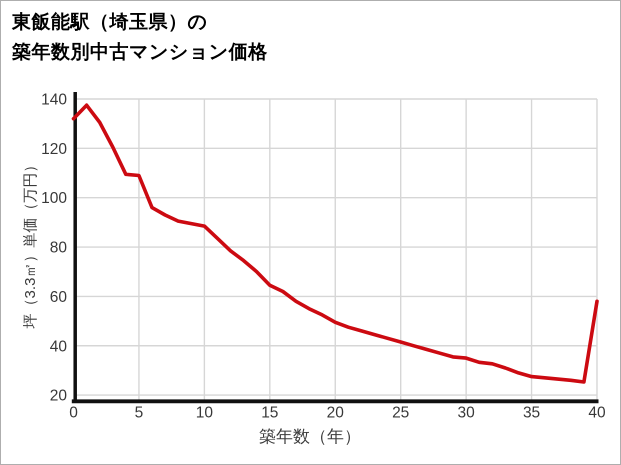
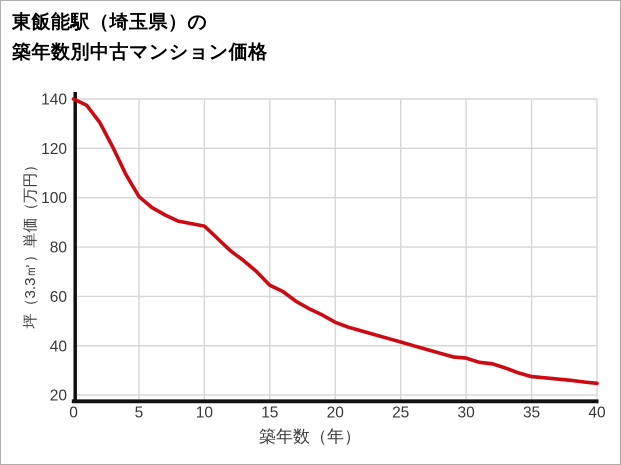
0: 132 -> 140
5: 109 -> 100
40: 58 -> 25
